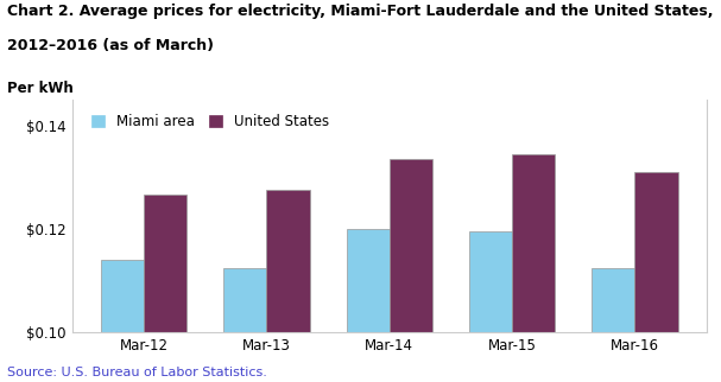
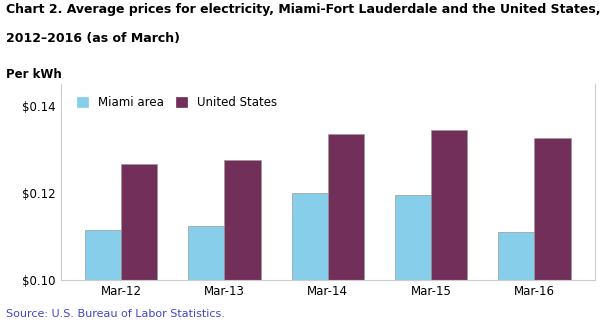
Miami area/Mar-12: $0.1140 -> $0.1115
Miami area/Mar-16: $0.1125 -> $0.1110
United States/Mar-16: $0.1310 -> $0.1325
